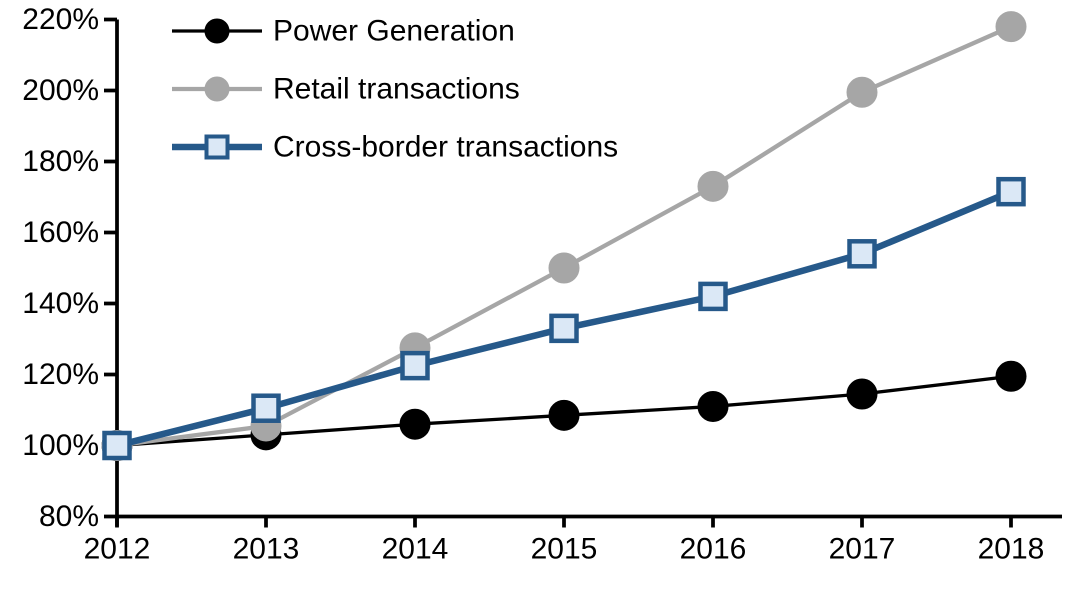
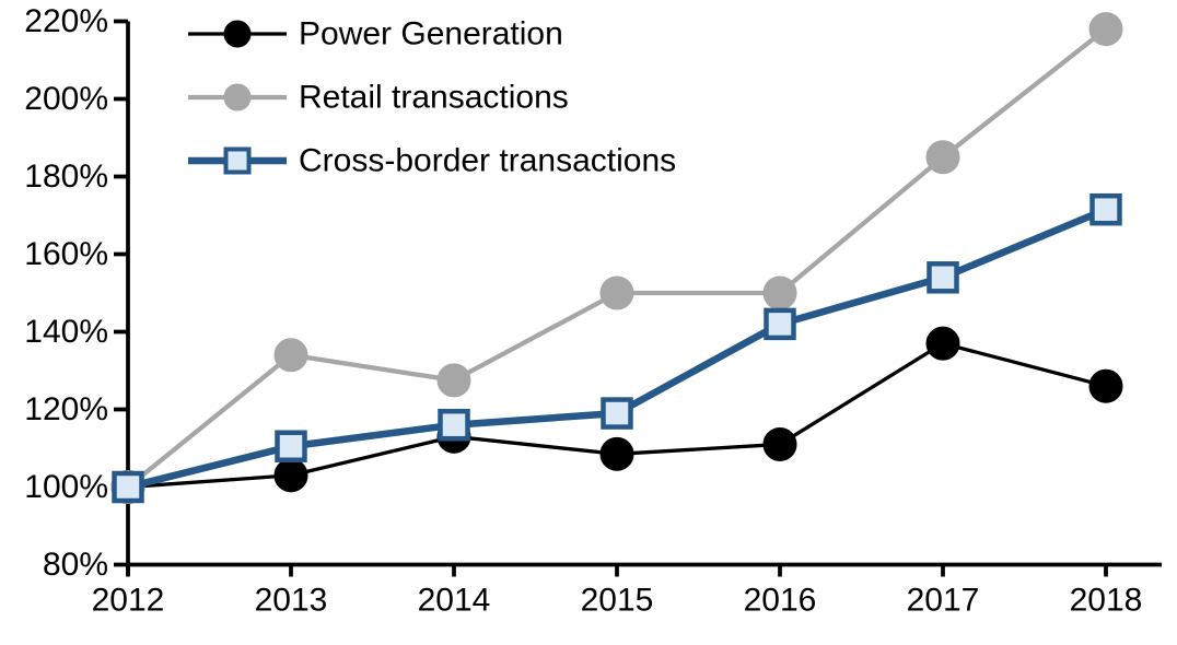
Retail transactions/2013: 106% -> 134%
Power Generation/2014: 106% -> 113%
Cross-border transactions/2014: 122% -> 116%
Cross-border transactions/2015: 133% -> 119%
Retail transactions/2016: 173% -> 150%
Power Generation/2017: 114% -> 137%
Retail transactions/2017: 200% -> 185%
Power Generation/2018: 120% -> 126%
